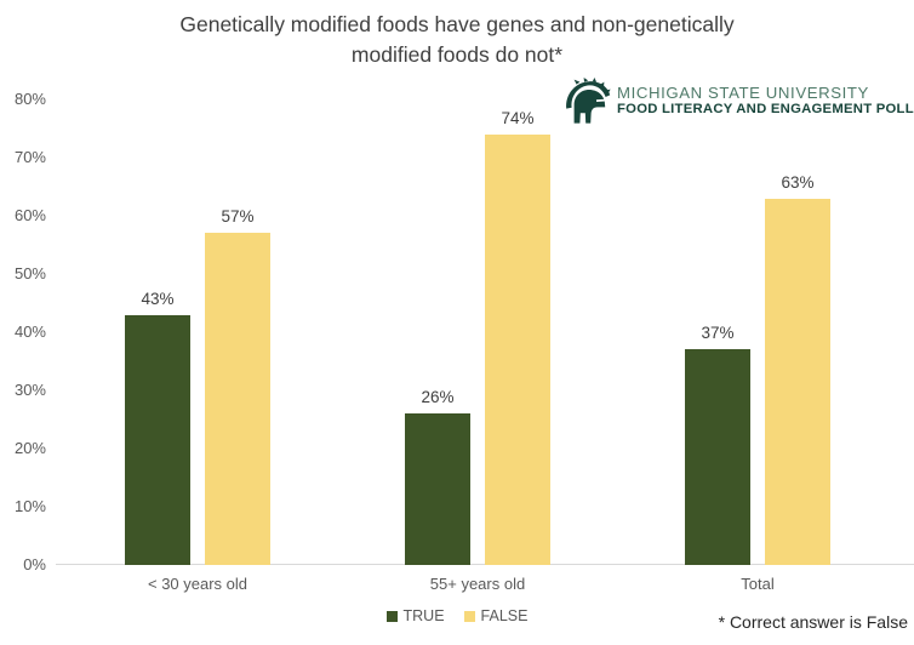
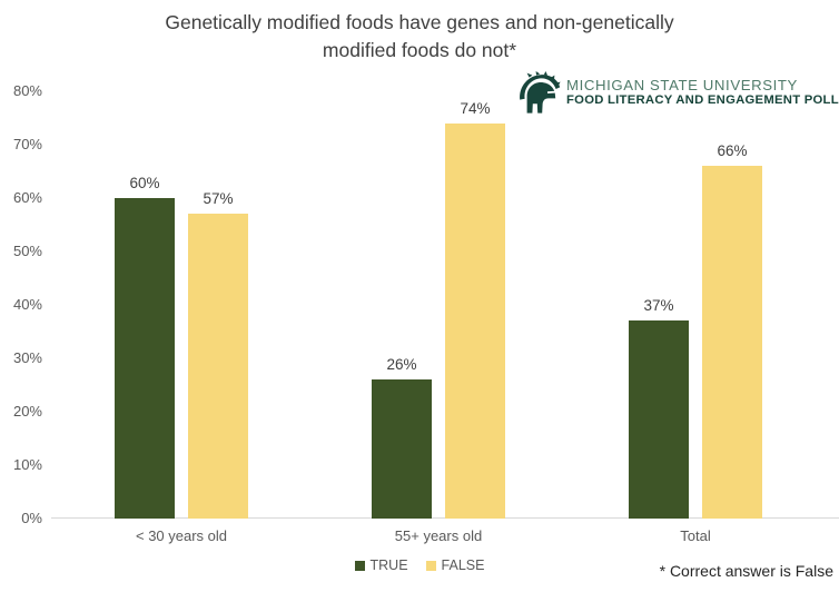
TRUE/< 30 years old: 43% -> 60%
FALSE/Total: 63% -> 66%
